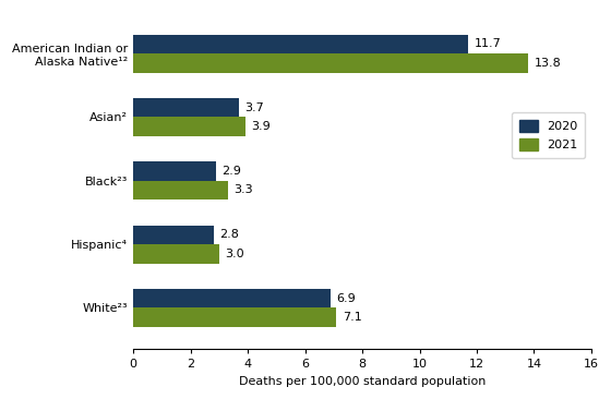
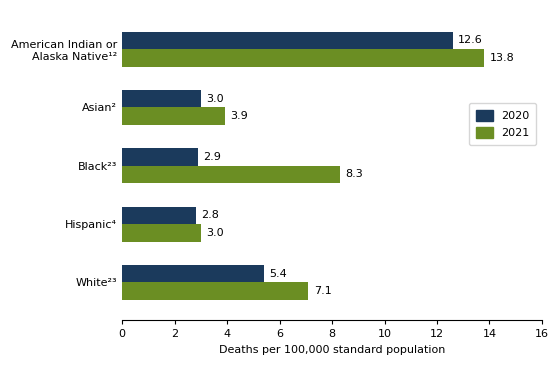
2020/American Indian or Alaska Native¹²: 11.7 -> 12.6
2020/Asian²: 3.7 -> 3.0
2021/Black²³: 3.3 -> 8.3
2020/White²³: 6.9 -> 5.4
